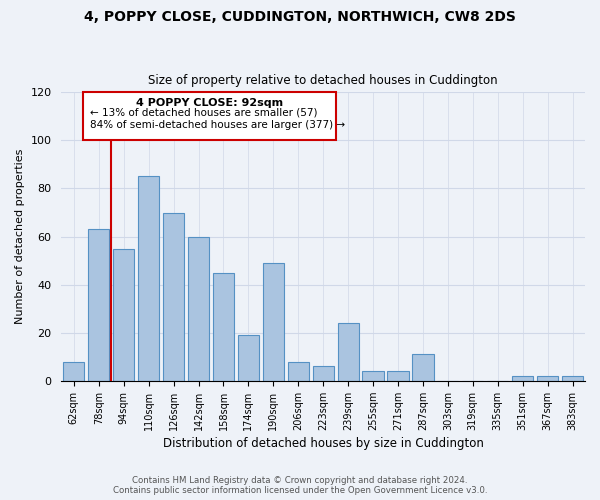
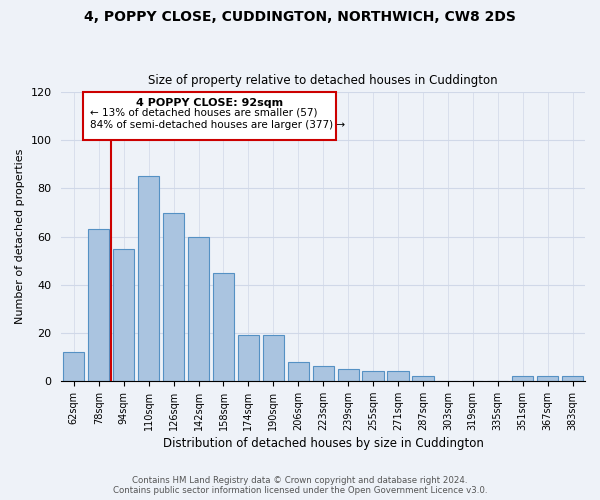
62sqm: 8 -> 12
190sqm: 49 -> 19
239sqm: 24 -> 5
287sqm: 11 -> 2
